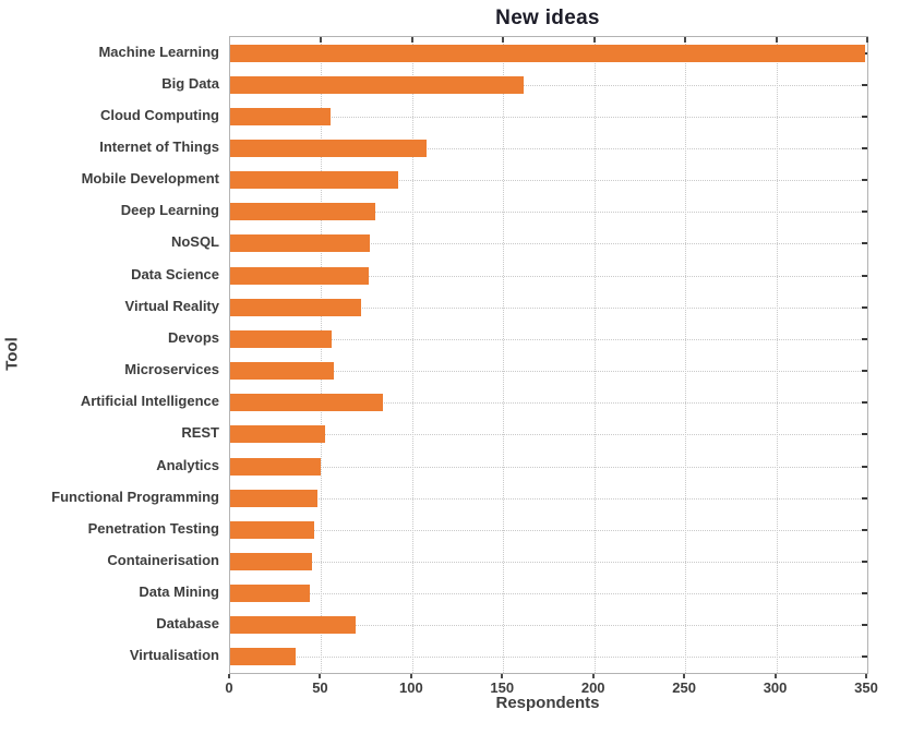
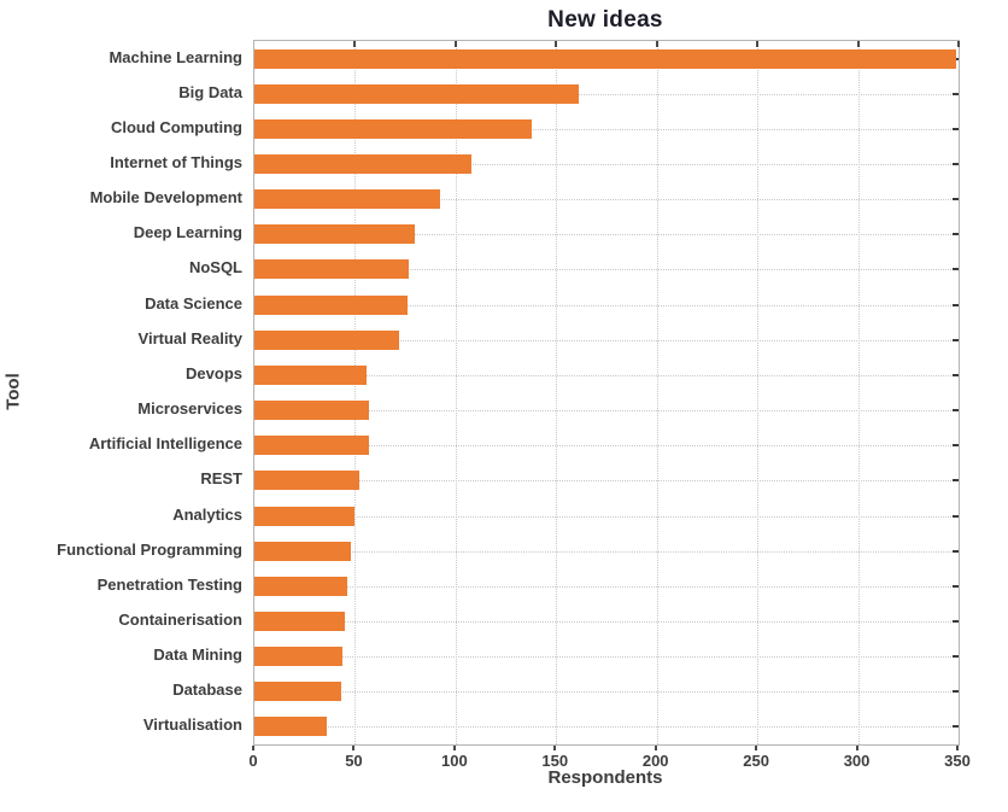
Cloud Computing: 55 -> 138
Artificial Intelligence: 84 -> 57
Database: 69 -> 43
